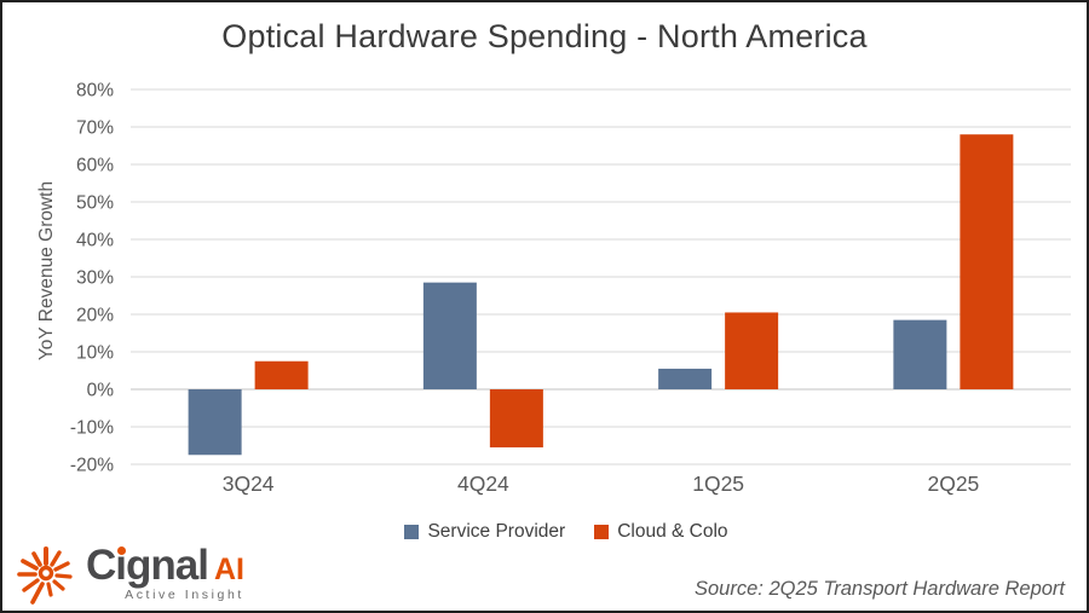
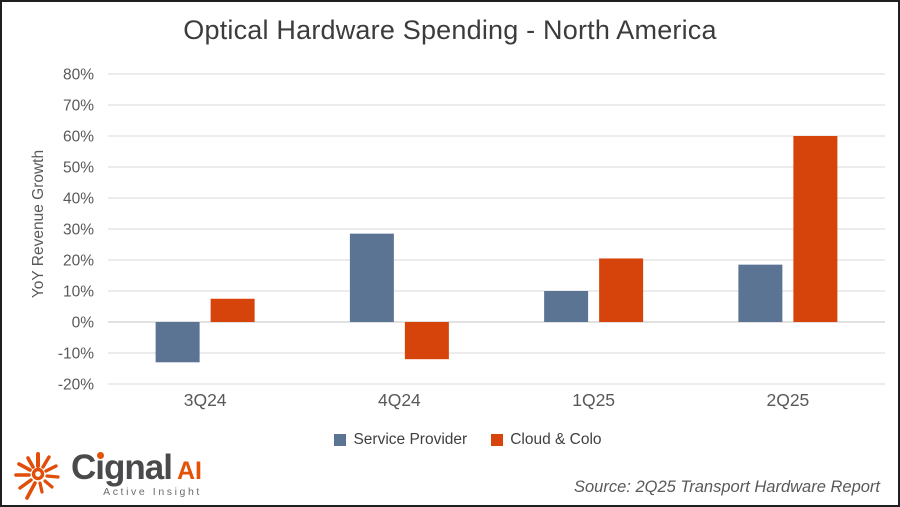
Service Provider/3Q24: -18% -> -13%
Cloud & Colo/4Q24: -16% -> -12%
Service Provider/1Q25: 6% -> 10%
Cloud & Colo/2Q25: 68% -> 60%
